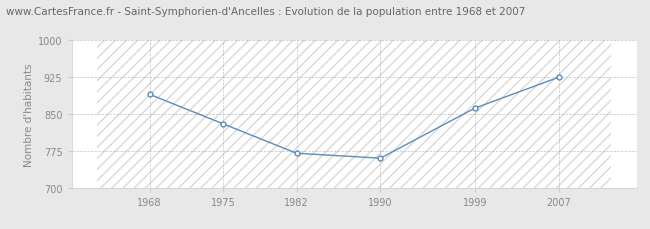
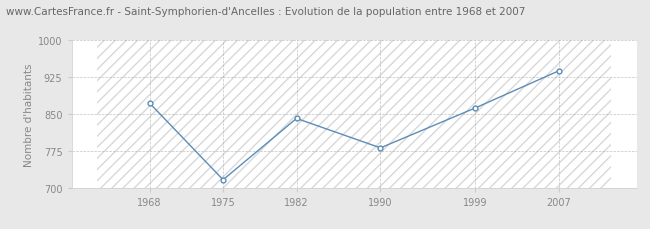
1968: 890 -> 872
1975: 830 -> 716
1982: 770 -> 841
1990: 760 -> 781
2007: 925 -> 938
